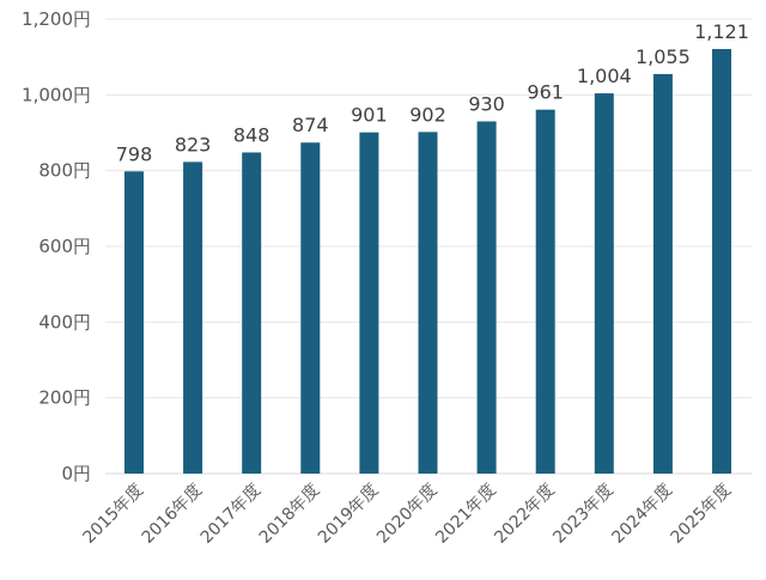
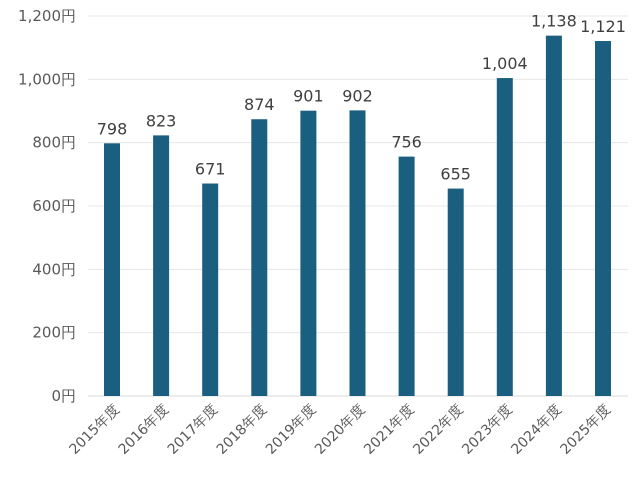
2017年度: 848 -> 671
2021年度: 930 -> 756
2022年度: 961 -> 655
2024年度: 1,055 -> 1,138
